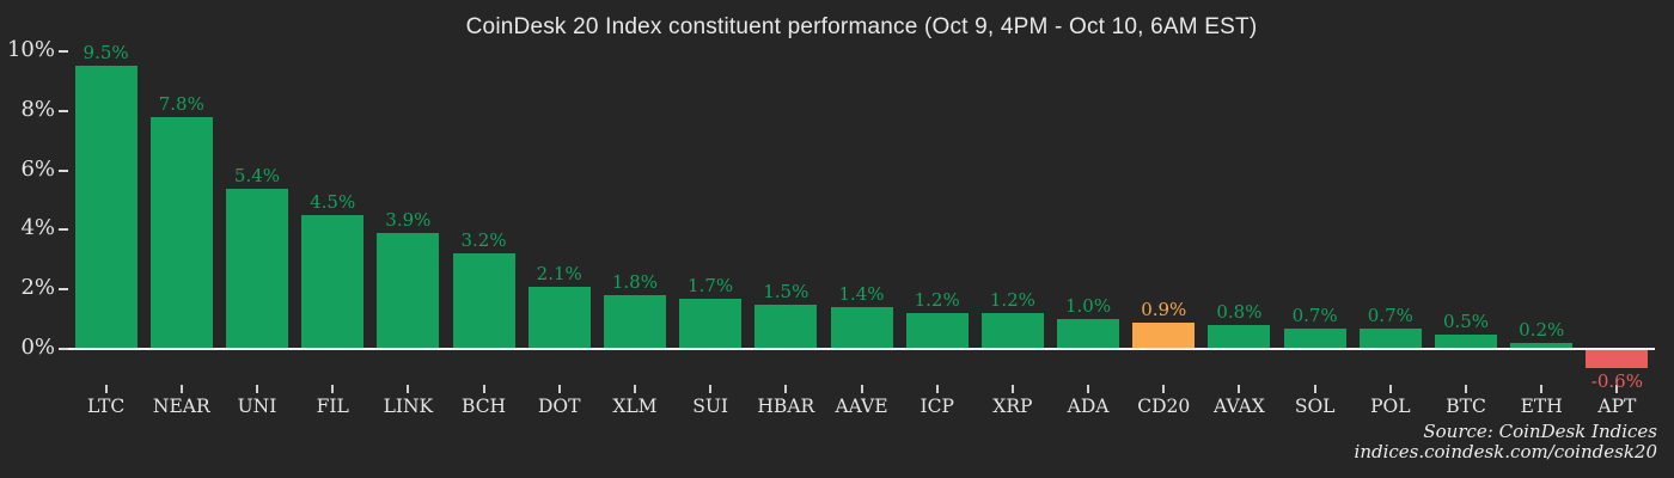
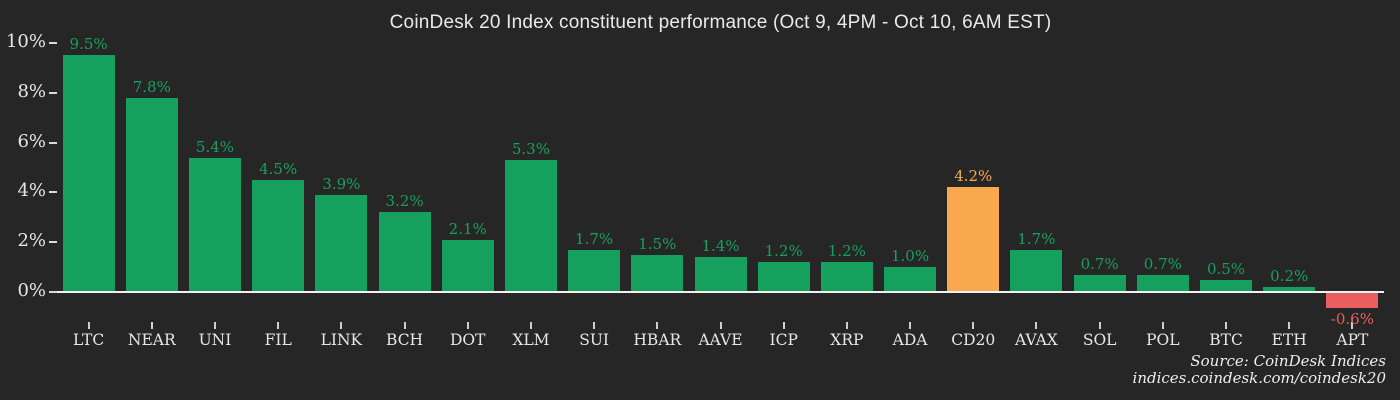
XLM: 1.8% -> 5.3%
CD20: 0.9% -> 4.2%
AVAX: 0.8% -> 1.7%
